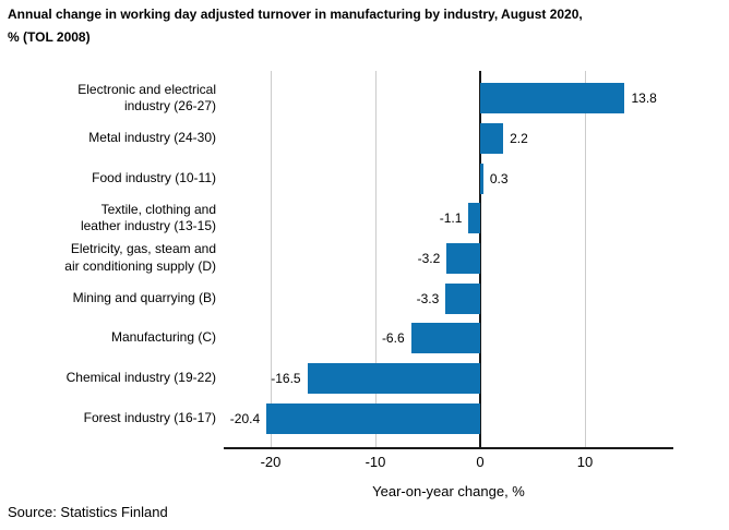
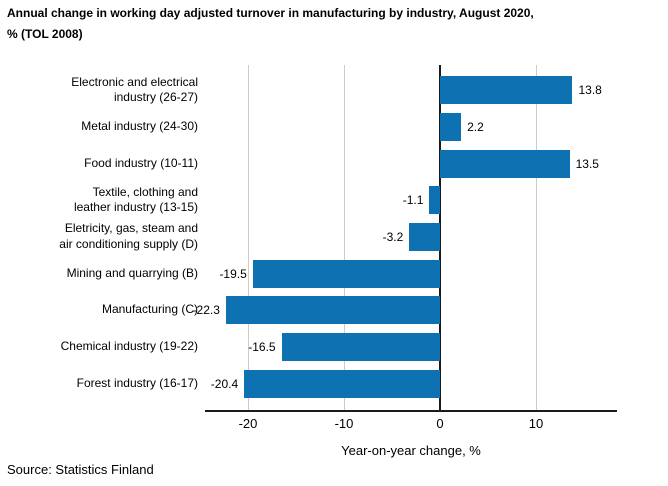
Food industry (10-11): 0.3 -> 13.5
Mining and quarrying (B): -3.3 -> -19.5
Manufacturing (C): -6.6 -> -22.3
